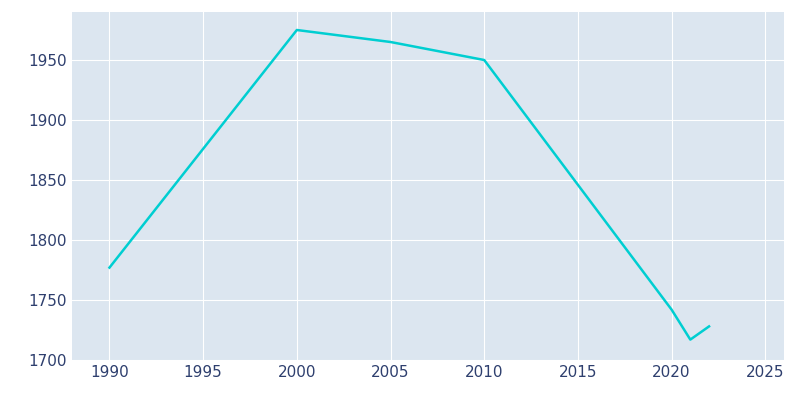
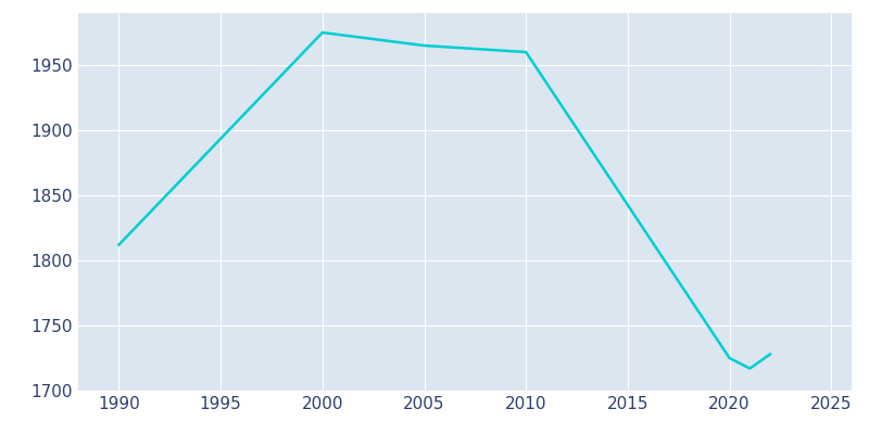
1990: 1777 -> 1812
2010: 1950 -> 1960
2020: 1742 -> 1725
